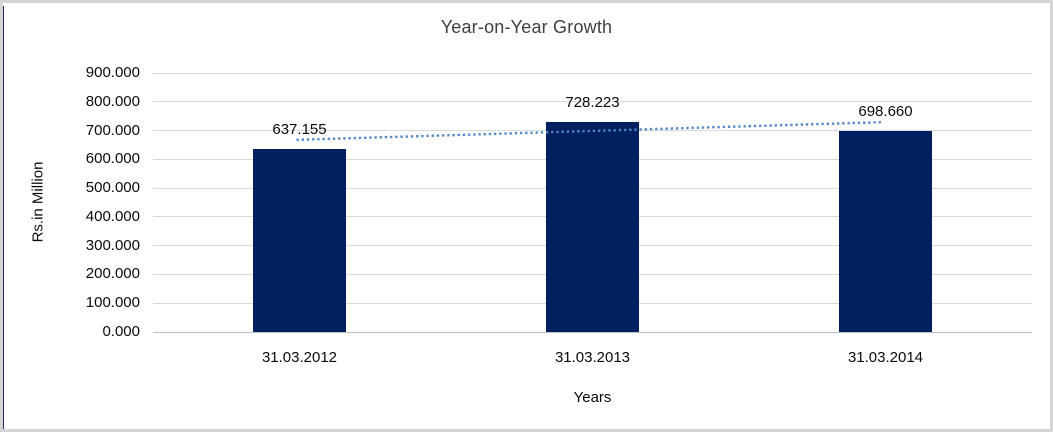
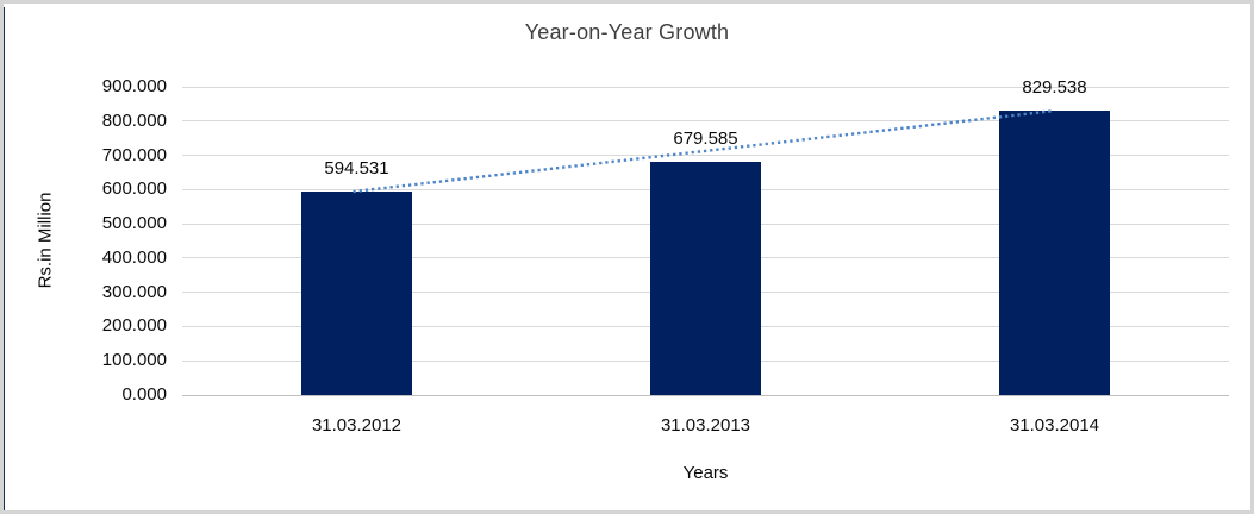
31.03.2012: 637.155 -> 594.531
31.03.2013: 728.223 -> 679.585
31.03.2014: 698.660 -> 829.538
